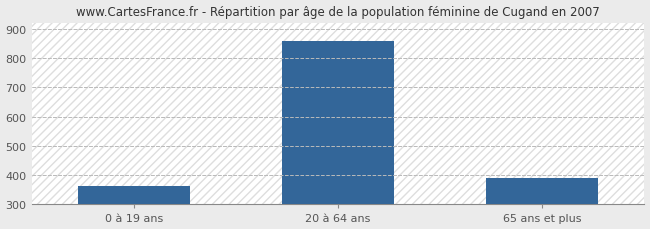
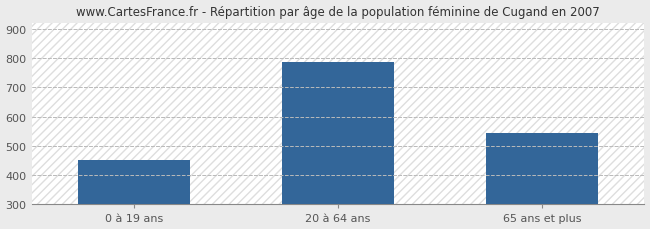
0 à 19 ans: 363 -> 450
20 à 64 ans: 857 -> 785
65 ans et plus: 390 -> 545
